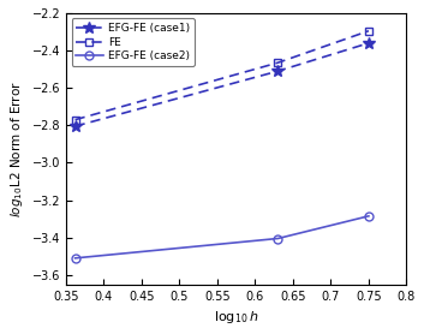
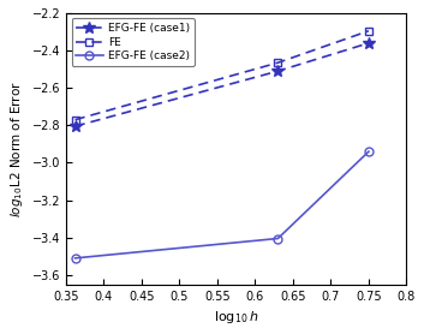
EFG-FE (case2)/0.75: -3.29 -> -2.94
